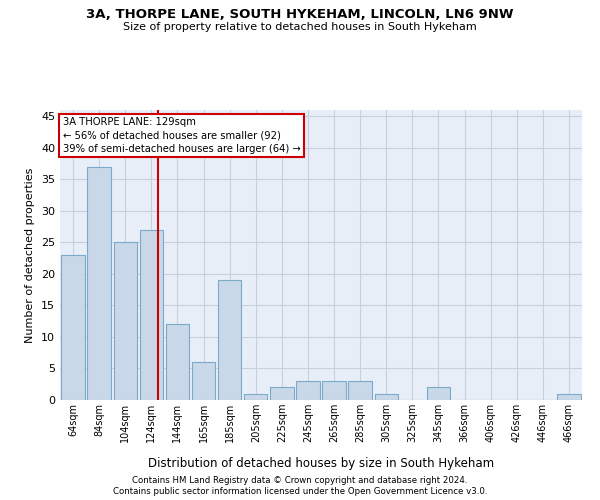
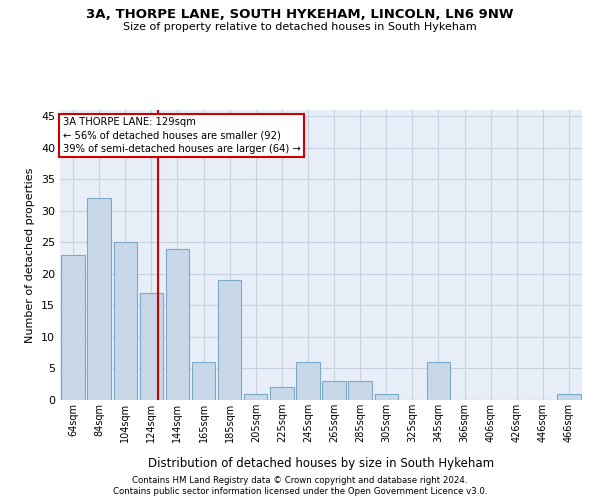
84sqm: 37 -> 32
124sqm: 27 -> 17
144sqm: 12 -> 24
245sqm: 3 -> 6
345sqm: 2 -> 6
